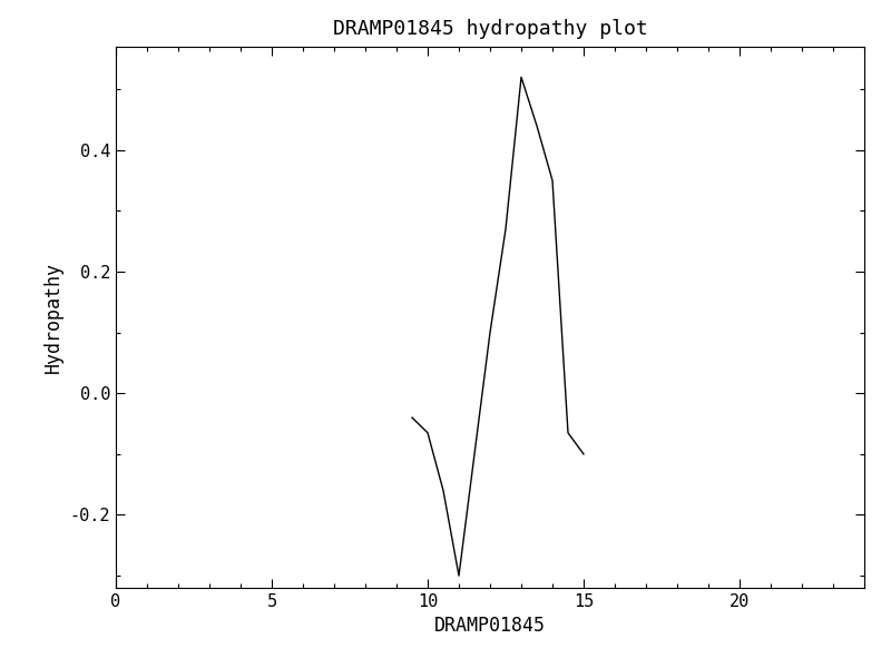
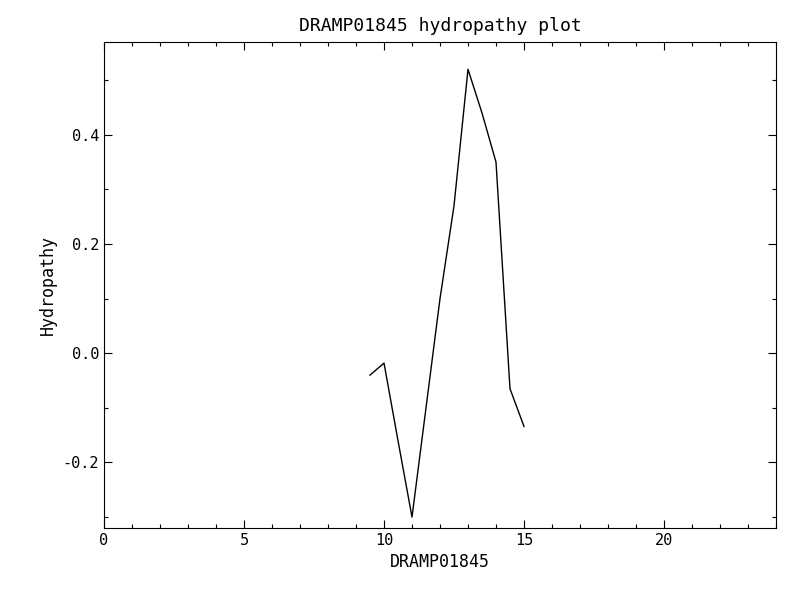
10: -0.065 -> -0.018
15: -0.100 -> -0.134
